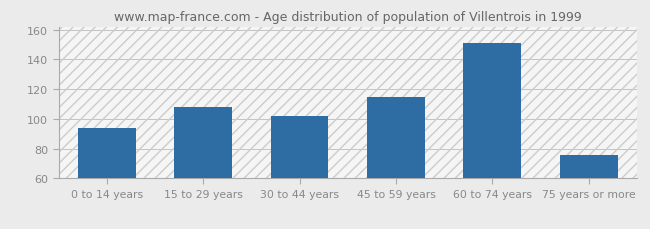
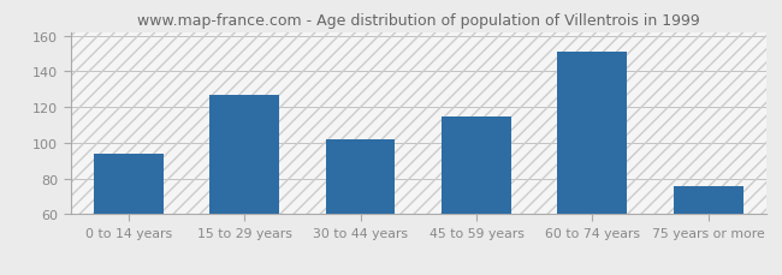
15 to 29 years: 108 -> 127
